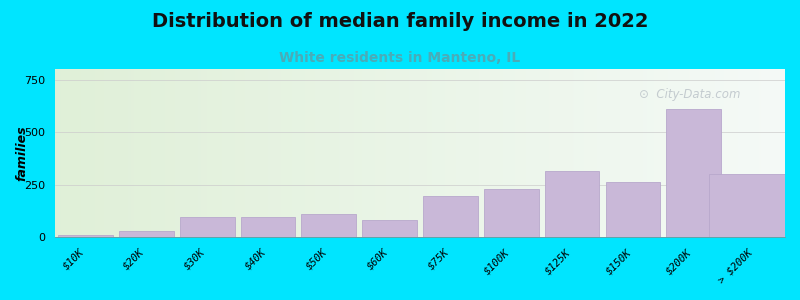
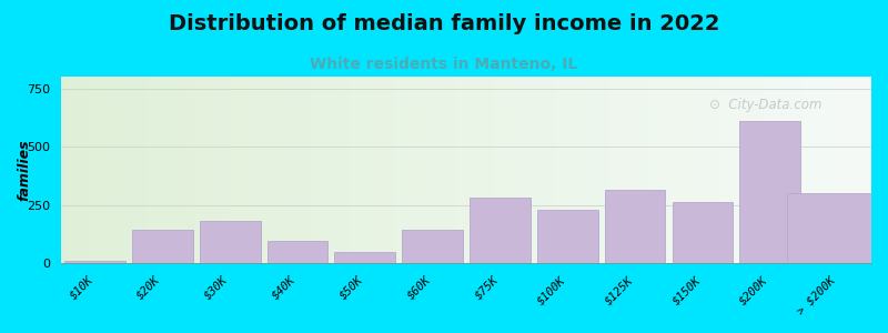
$20K: 28 -> 145
$30K: 95 -> 180
$50K: 110 -> 50
$60K: 80 -> 145
$75K: 195 -> 280
